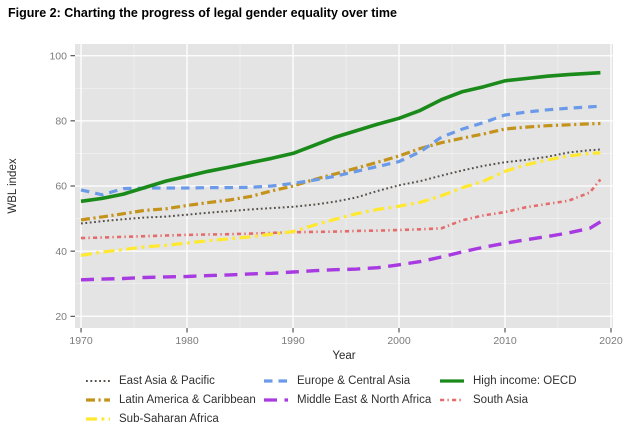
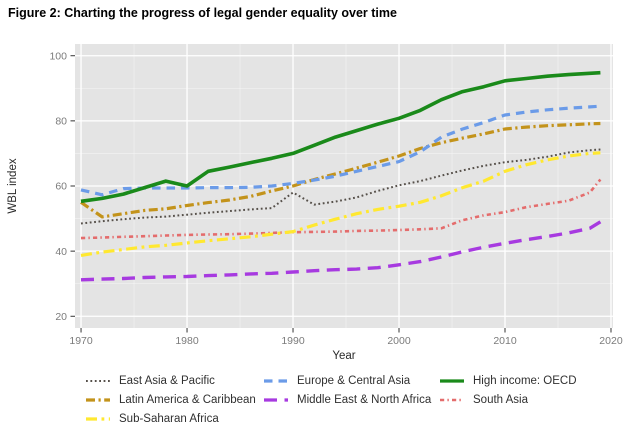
Latin America & Caribbean/1970: 50 -> 55
High income: OECD/1980: 63 -> 60
East Asia & Pacific/1990: 54 -> 58
